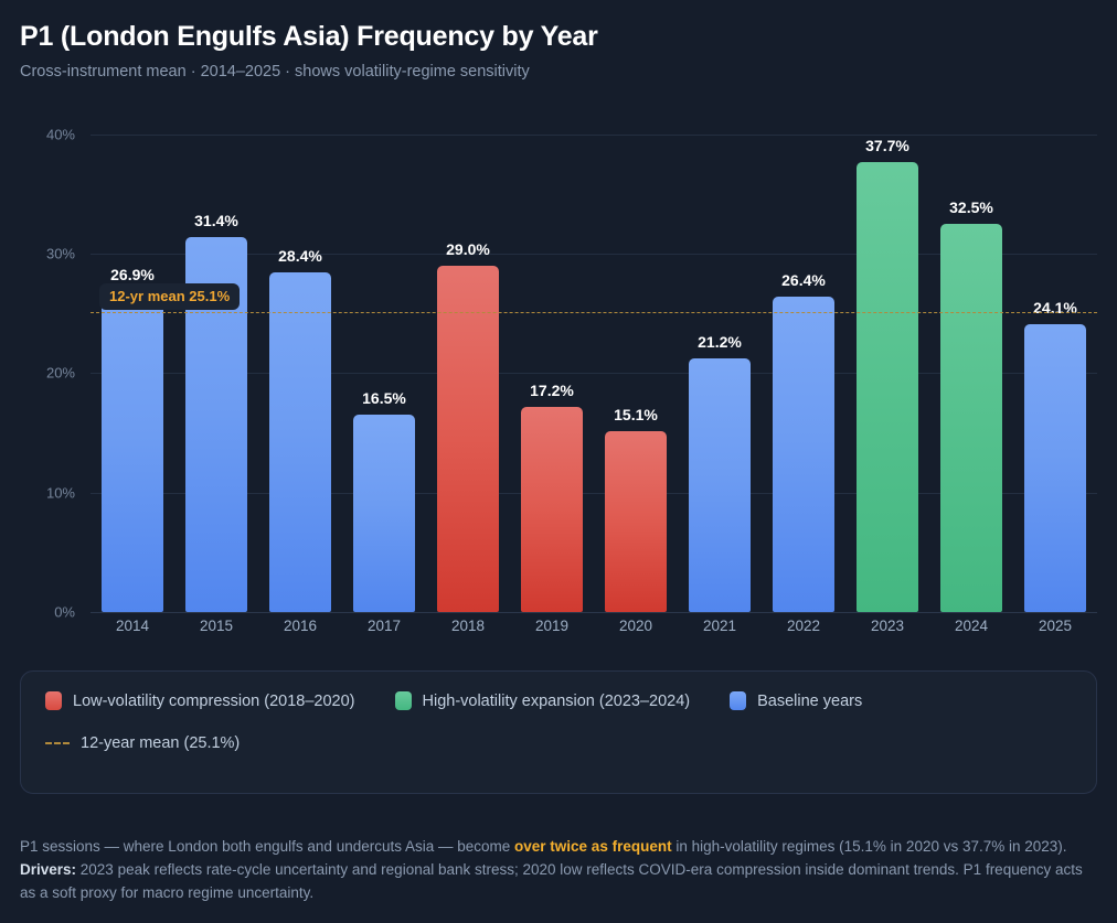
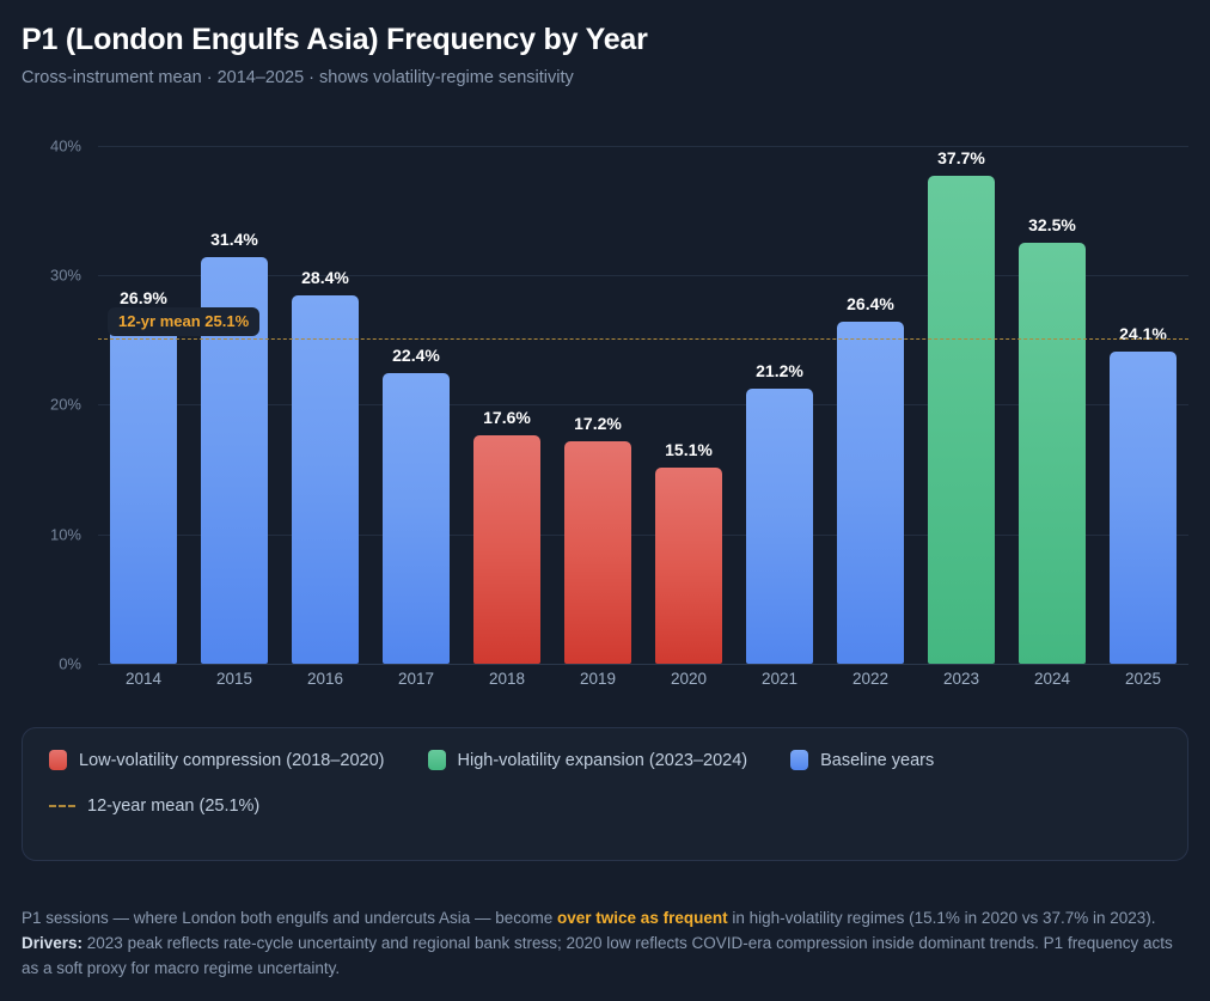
2017: 16.5% -> 22.4%
2018: 29.0% -> 17.6%
